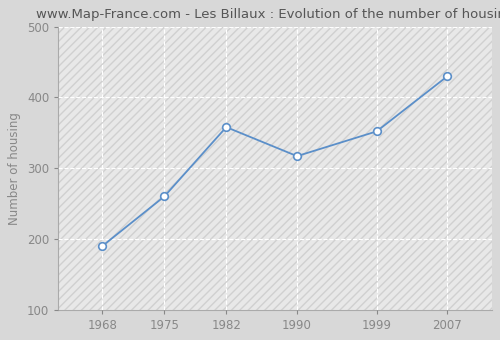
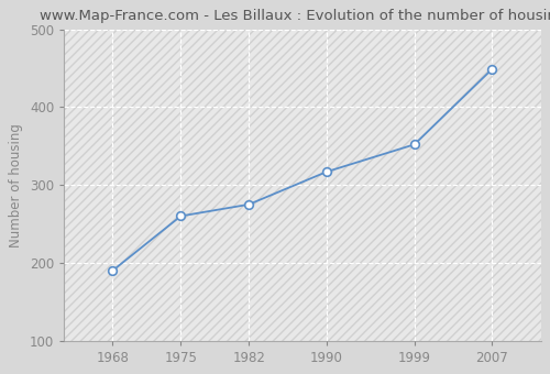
1982: 358 -> 275
2007: 430 -> 449
